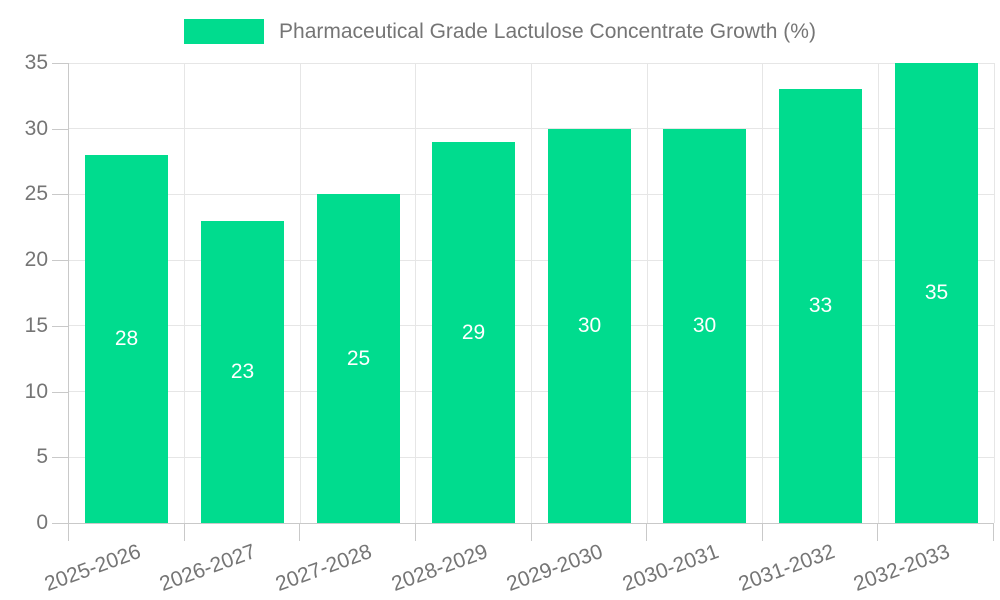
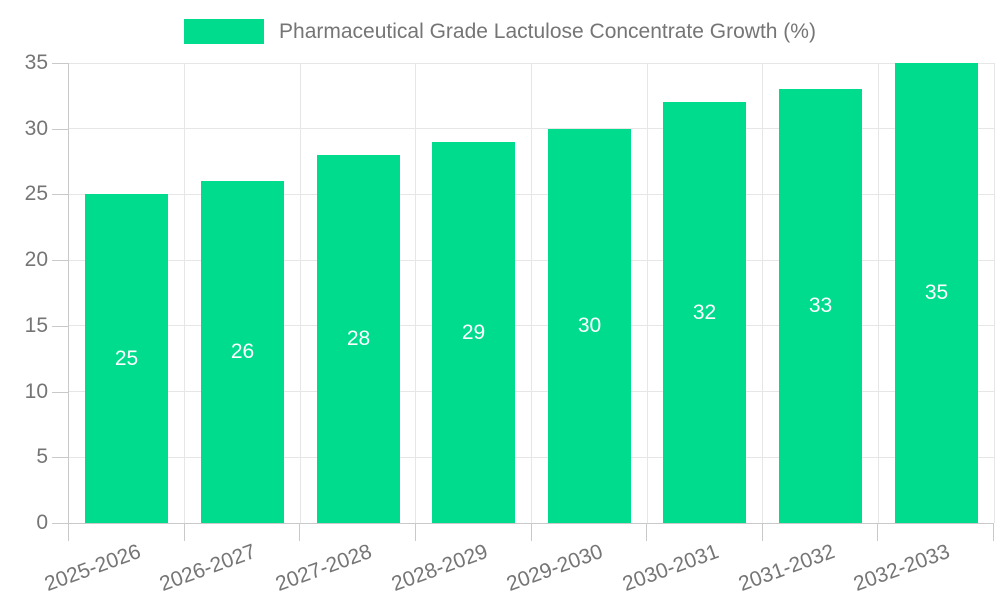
2025-2026: 28 -> 25
2026-2027: 23 -> 26
2027-2028: 25 -> 28
2030-2031: 30 -> 32
